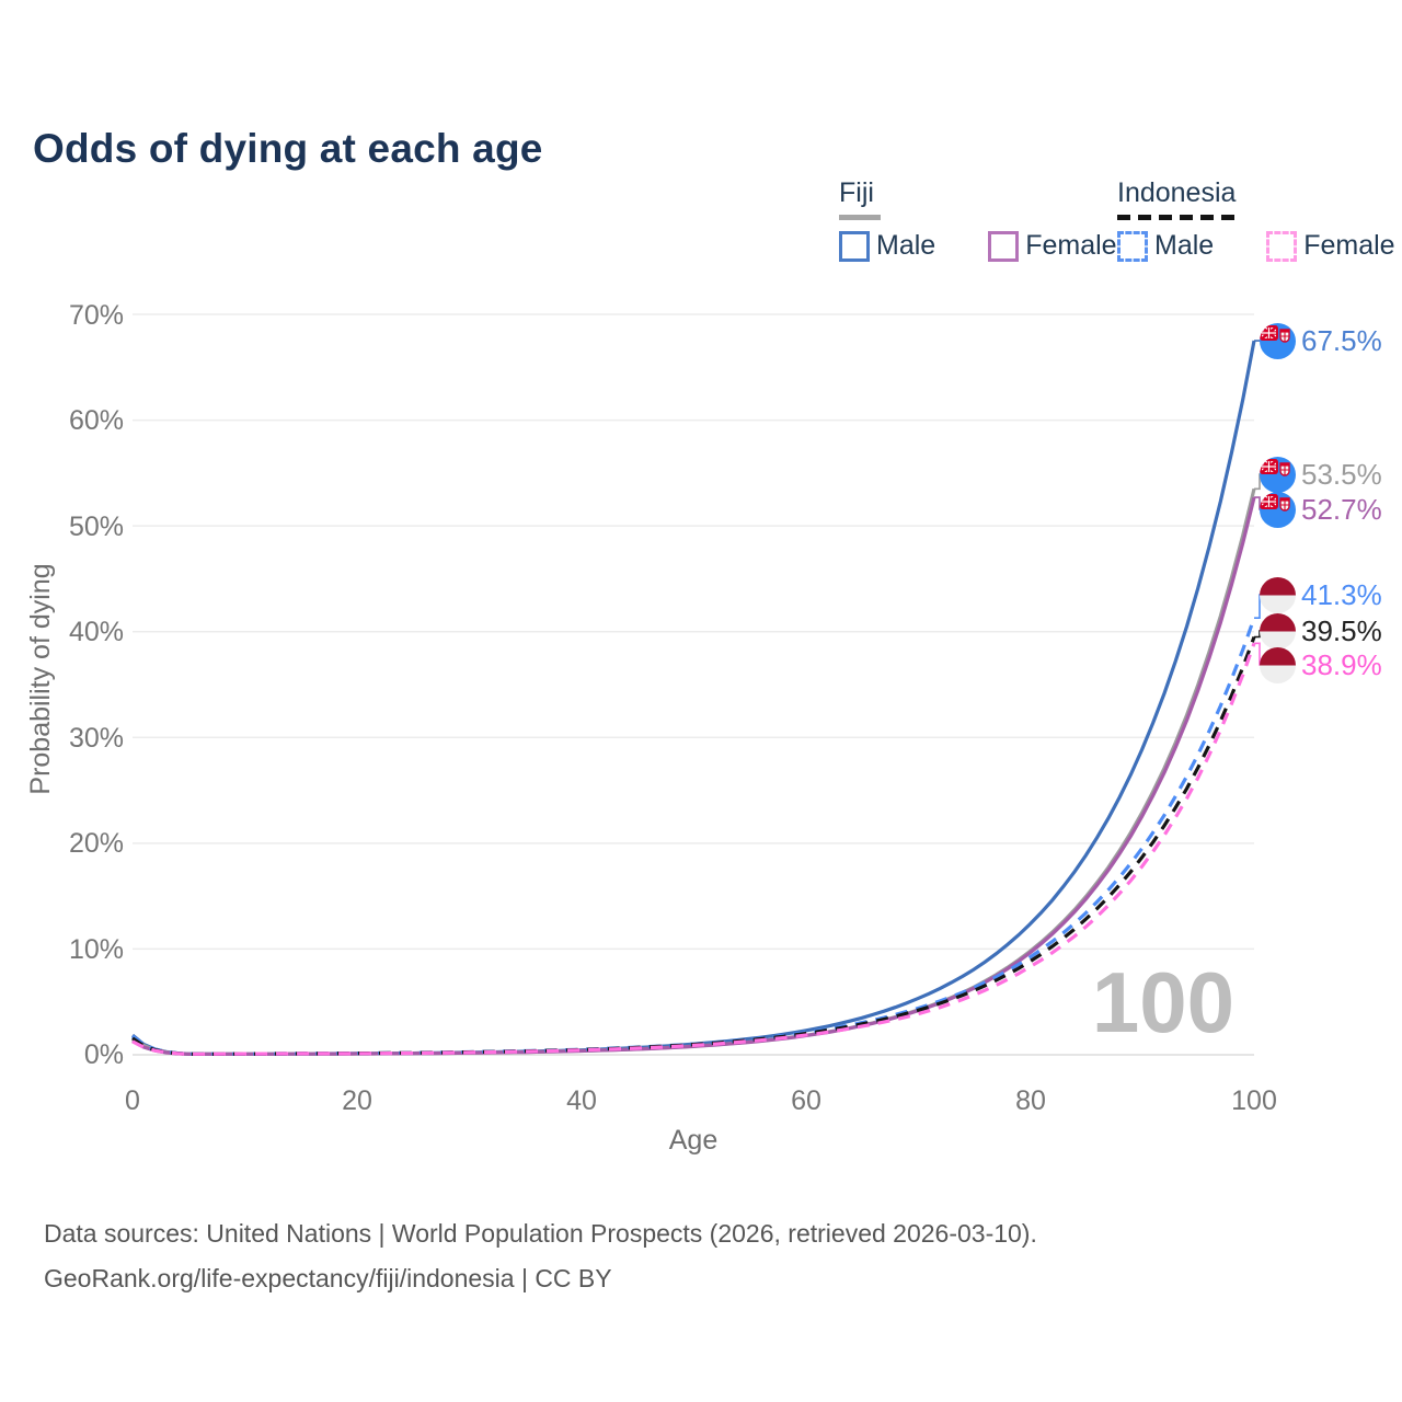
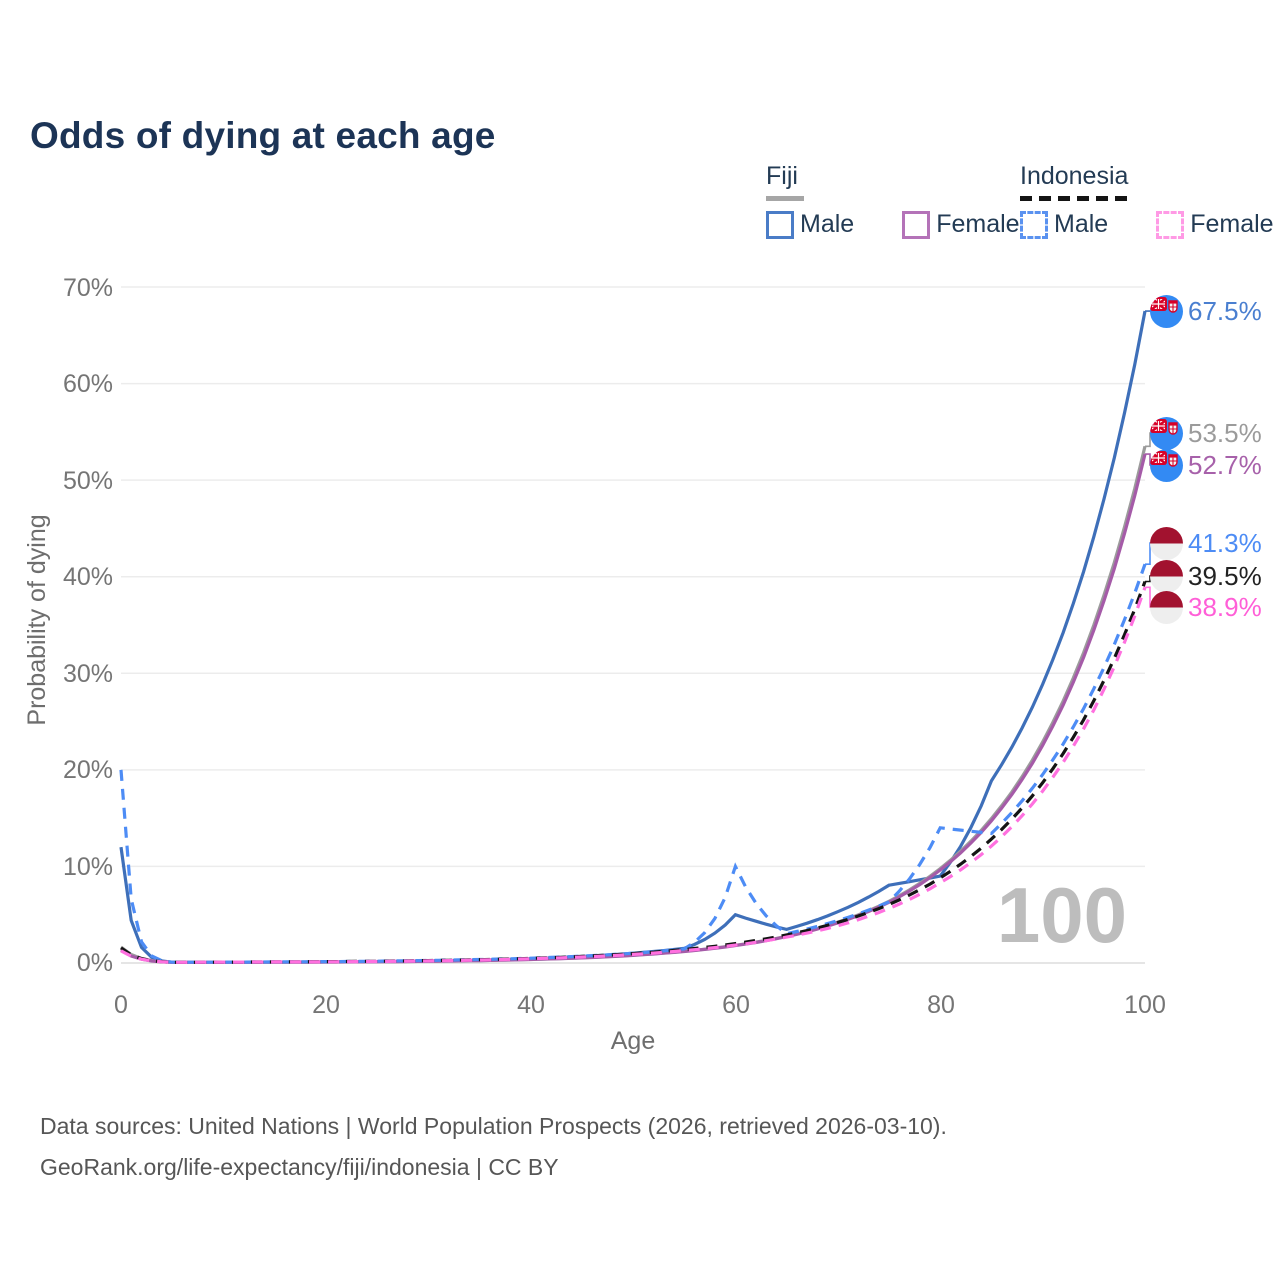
Fiji Male/0: 2% -> 12%
Indonesia Male/0: 2% -> 20%
Fiji Male/60: 2% -> 5%
Indonesia Male/60: 2% -> 10%
Fiji Male/80: 12% -> 9%
Indonesia Male/80: 9% -> 14%
